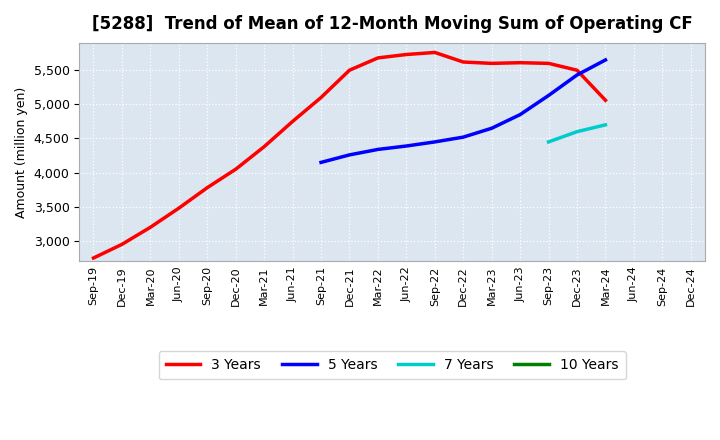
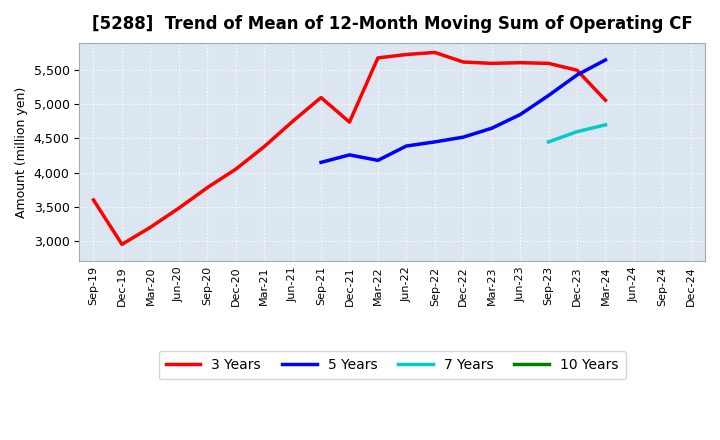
3 Years/Sep-19: 2,750 -> 3,600
3 Years/Dec-21: 5,500 -> 4,740
5 Years/Mar-22: 4,340 -> 4,180
